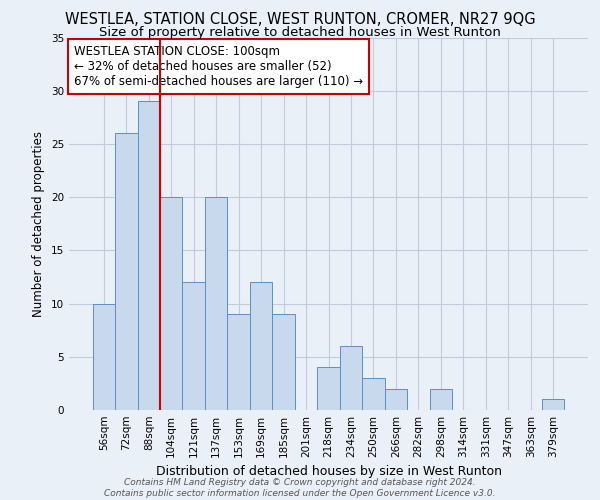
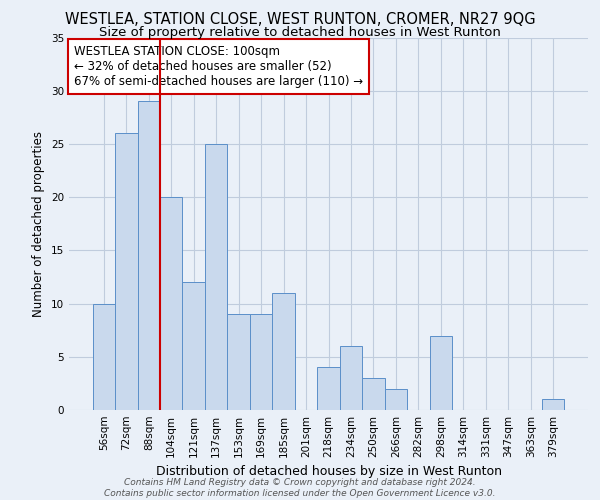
137sqm: 20 -> 25
169sqm: 12 -> 9
185sqm: 9 -> 11
298sqm: 2 -> 7
